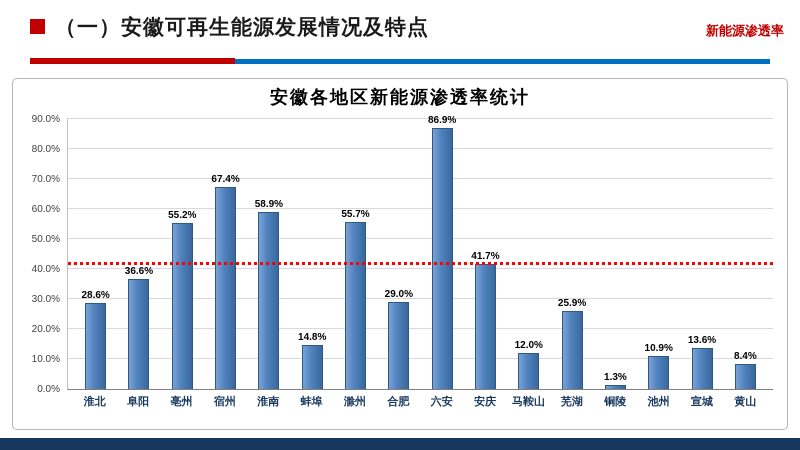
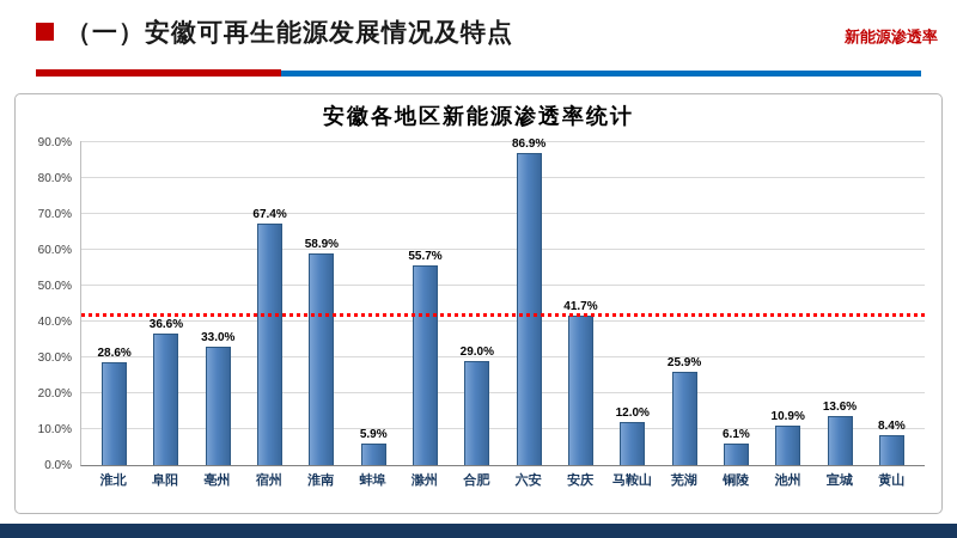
亳州: 55.2% -> 33.0%
蚌埠: 14.8% -> 5.9%
铜陵: 1.3% -> 6.1%
